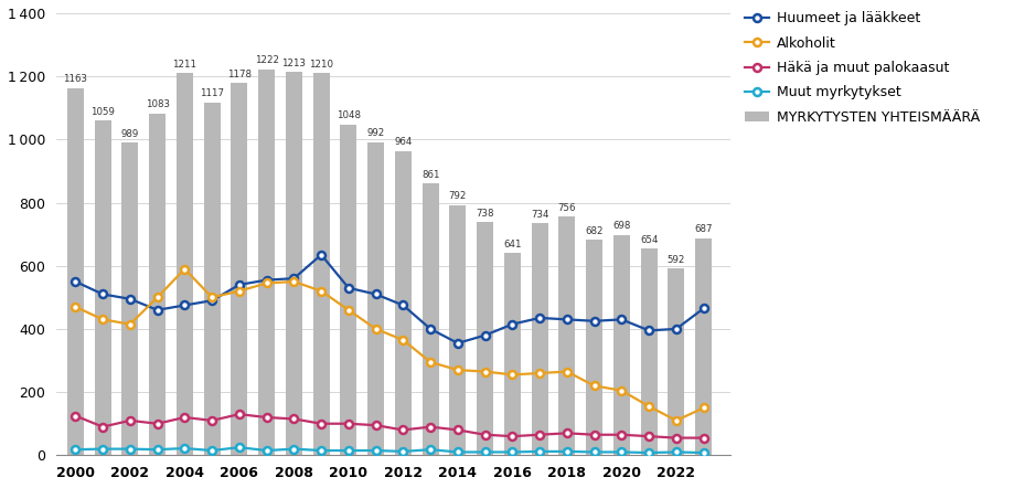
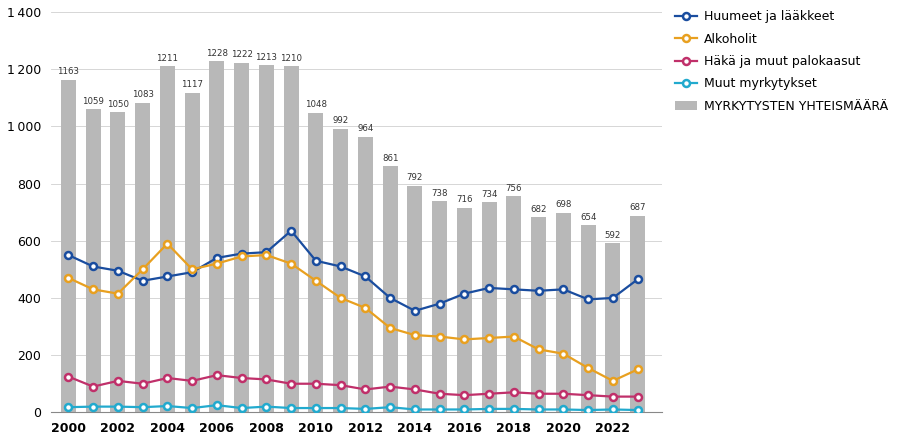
MYRKYTYSTEN YHTEISMÄÄRÄ/2002: 989 -> 1050
MYRKYTYSTEN YHTEISMÄÄRÄ/2006: 1178 -> 1228
MYRKYTYSTEN YHTEISMÄÄRÄ/2016: 641 -> 716
